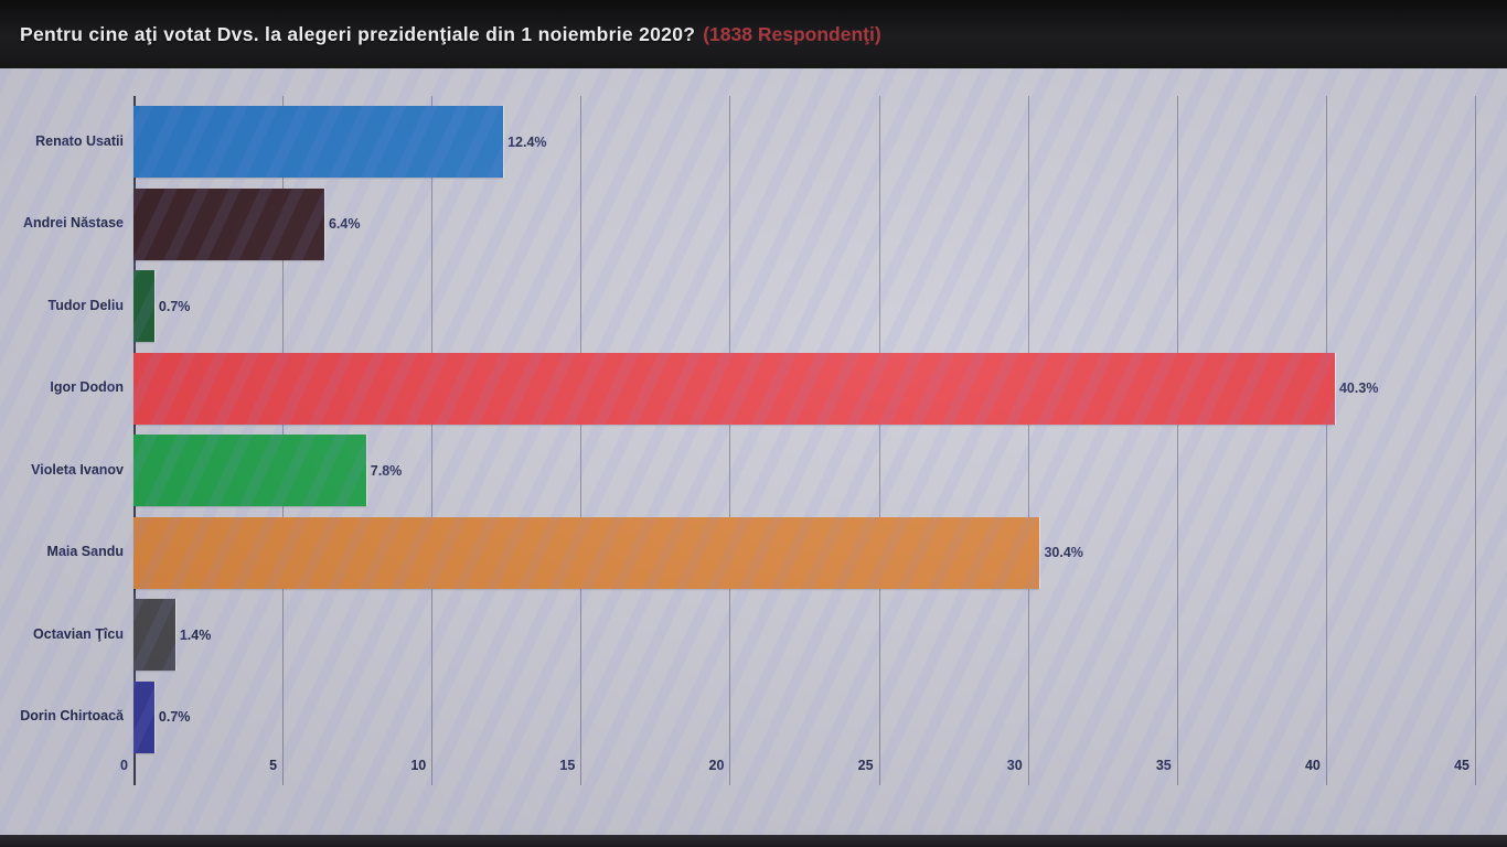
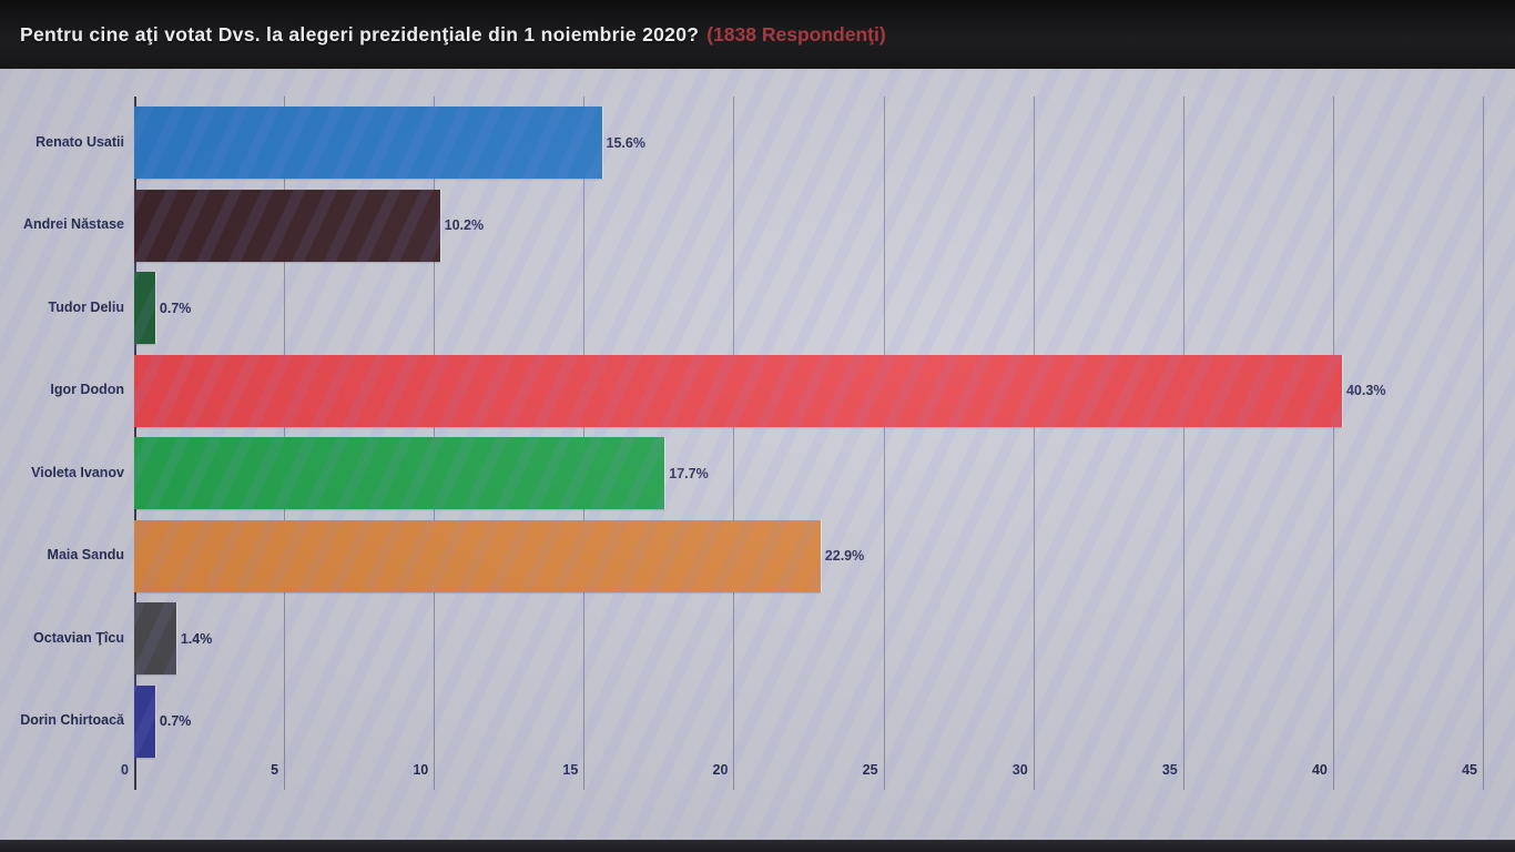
Renato Usatii: 12.4% -> 15.6%
Andrei Năstase: 6.4% -> 10.2%
Violeta Ivanov: 7.8% -> 17.7%
Maia Sandu: 30.4% -> 22.9%
